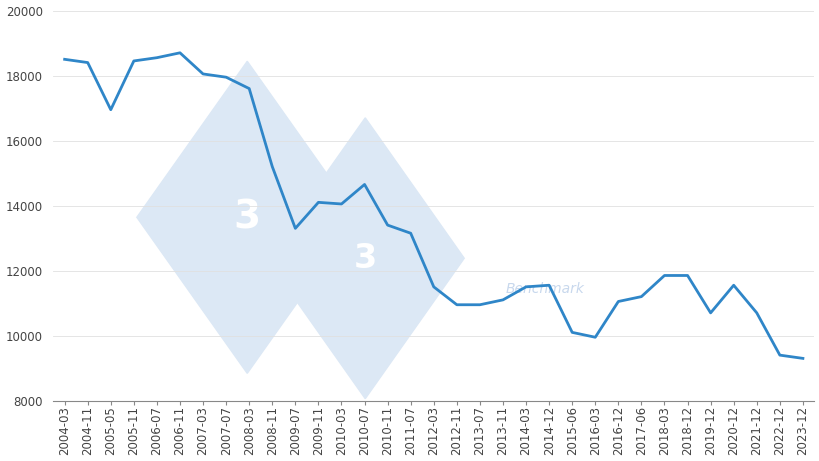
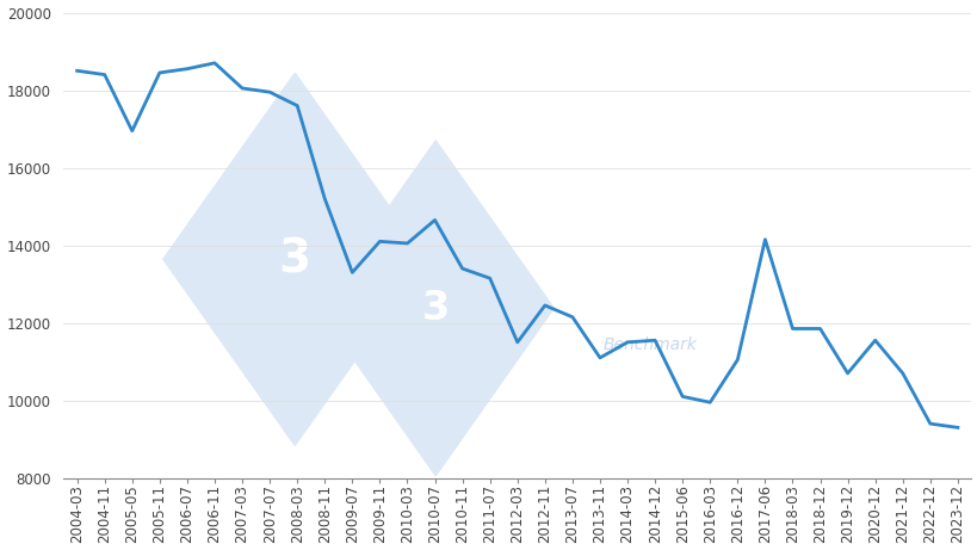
2012-11: 10950 -> 12450
2013-07: 10950 -> 12150
2017-06: 11200 -> 14150
